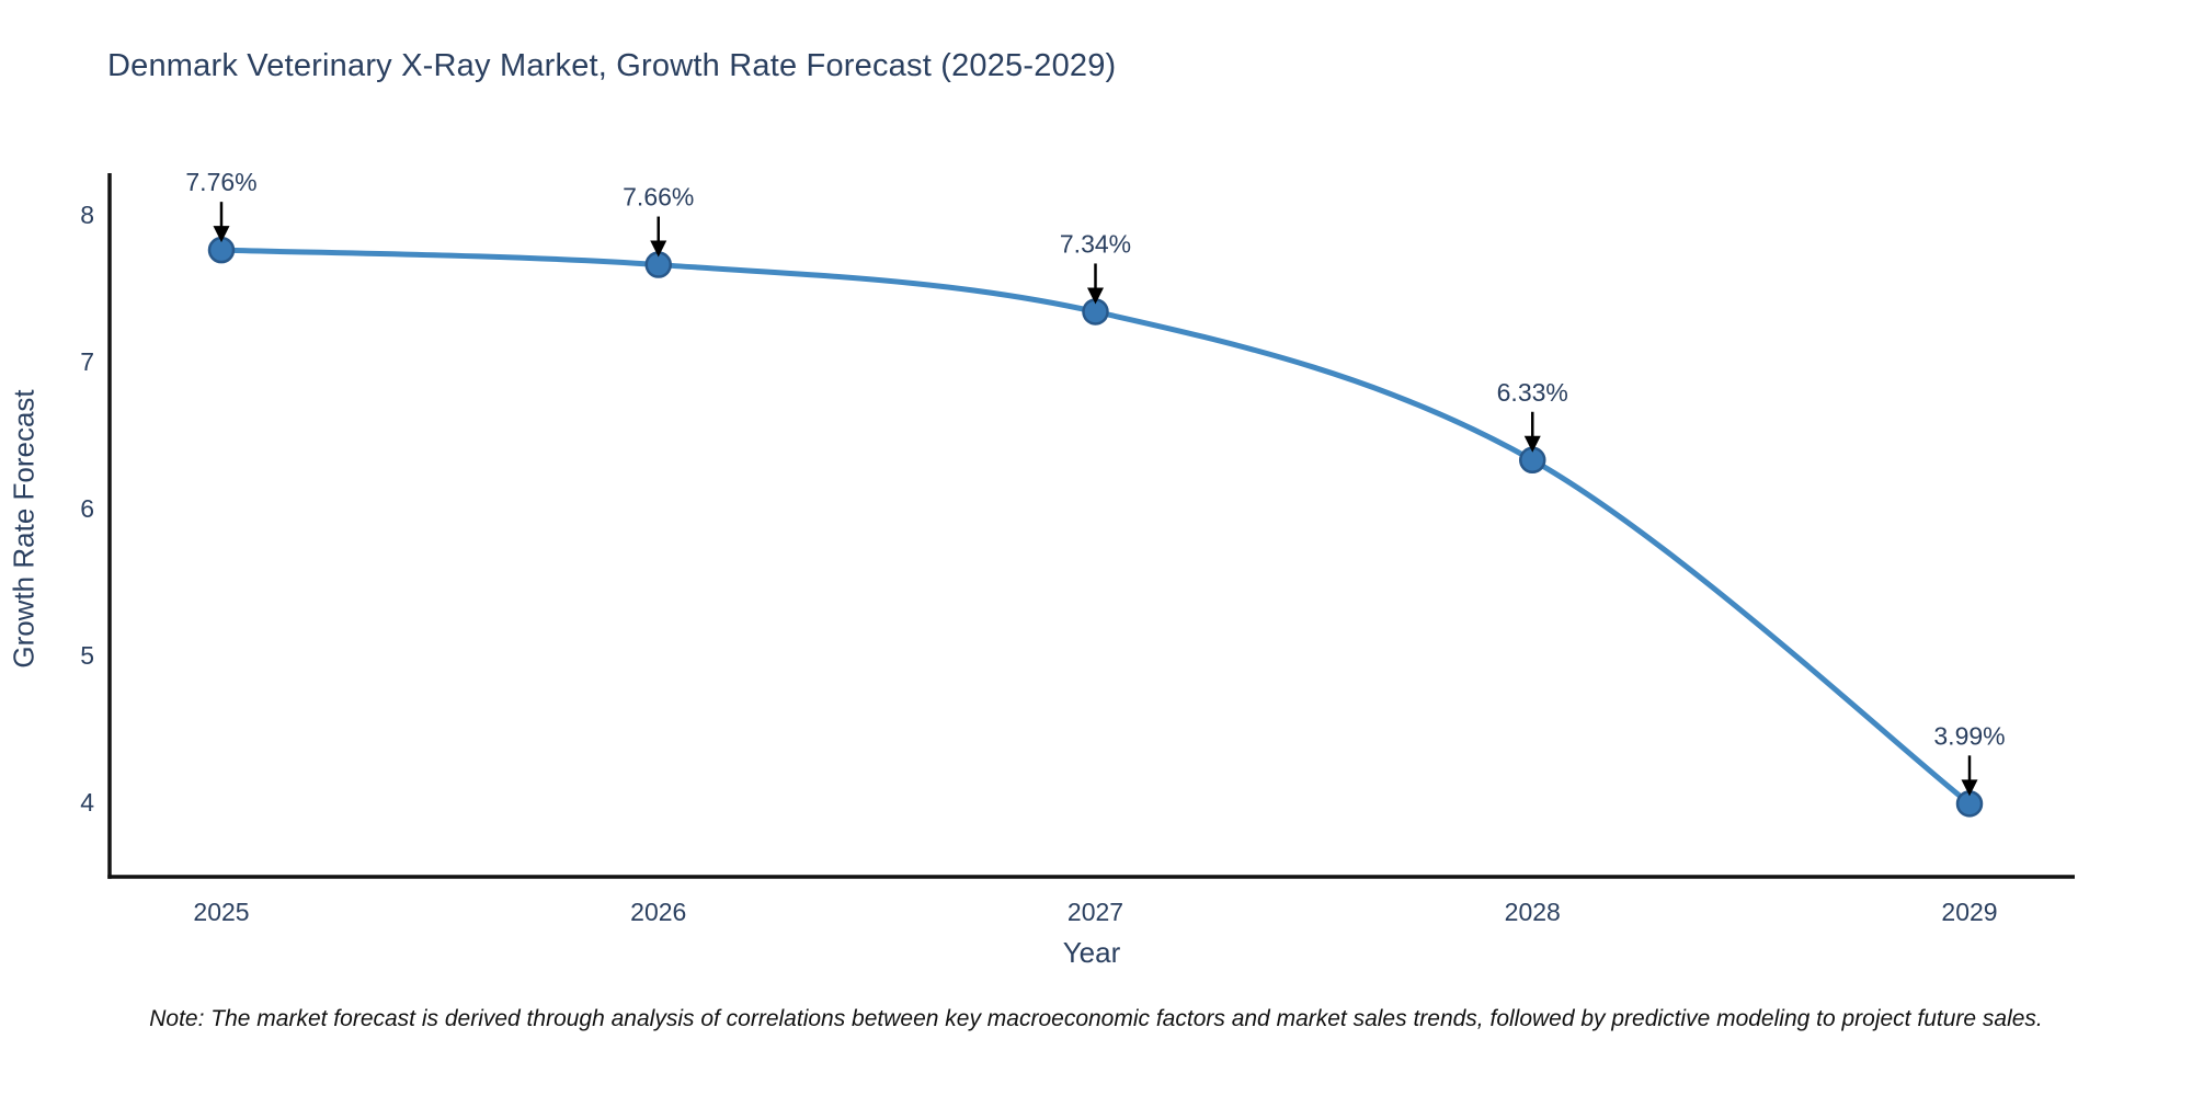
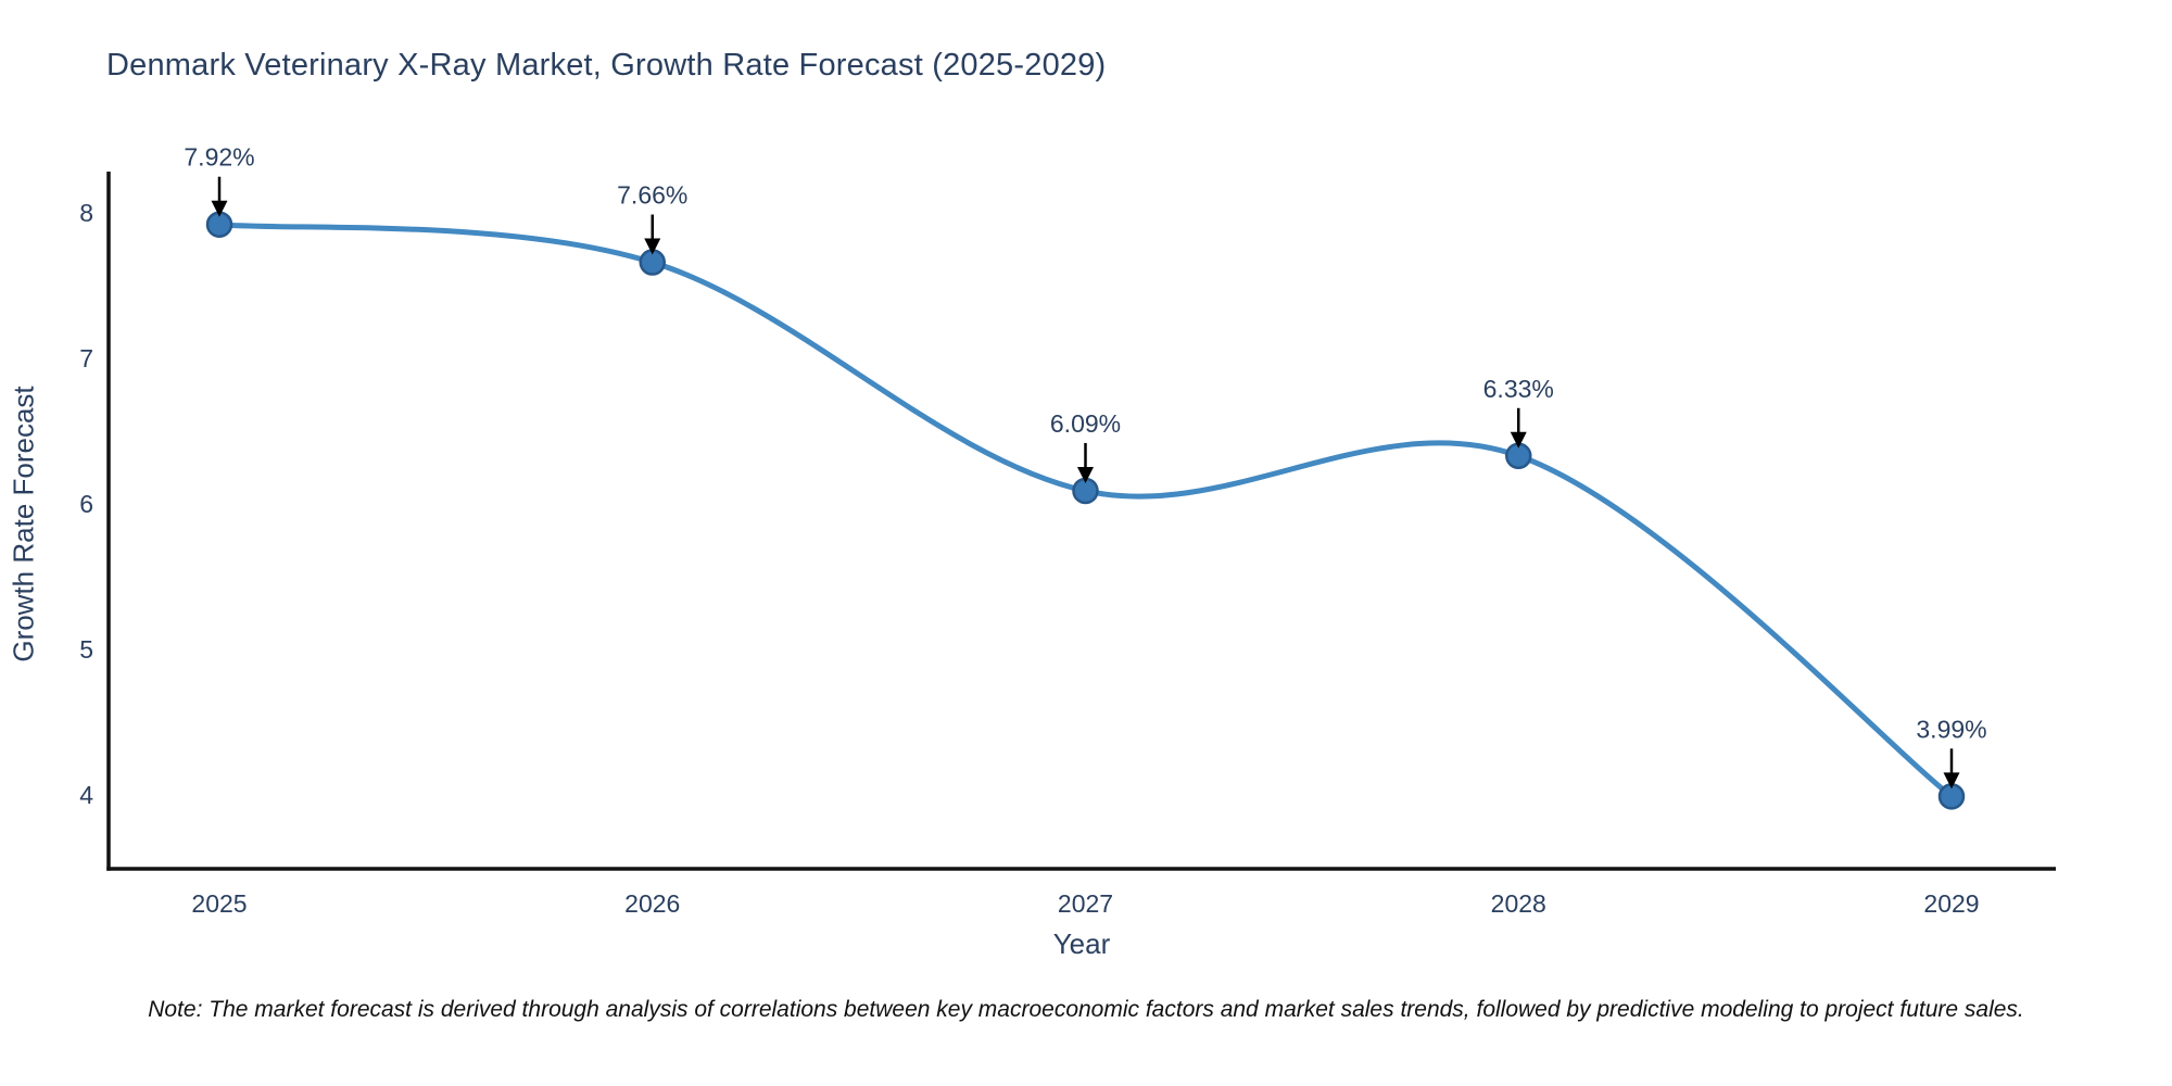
2025: 7.76% -> 7.92%
2027: 7.34% -> 6.09%
